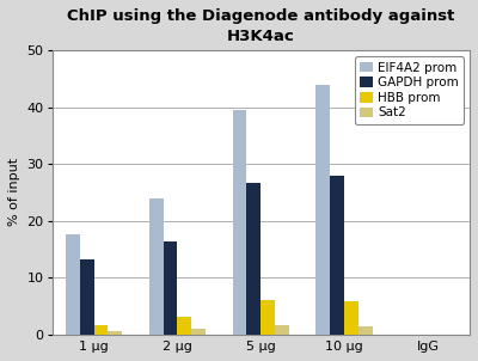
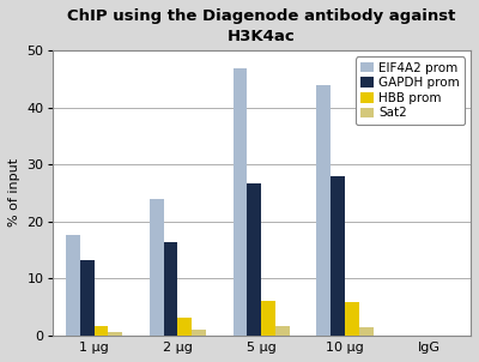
EIF4A2 prom/5 μg: 39.5 -> 47.0
